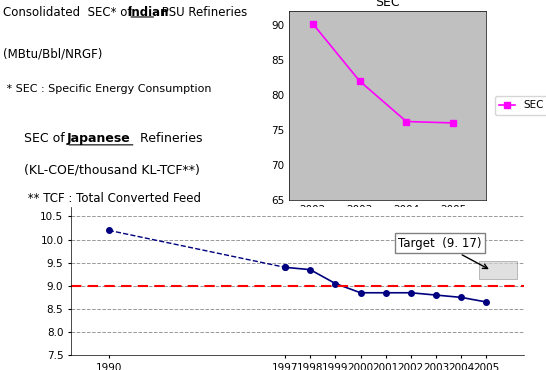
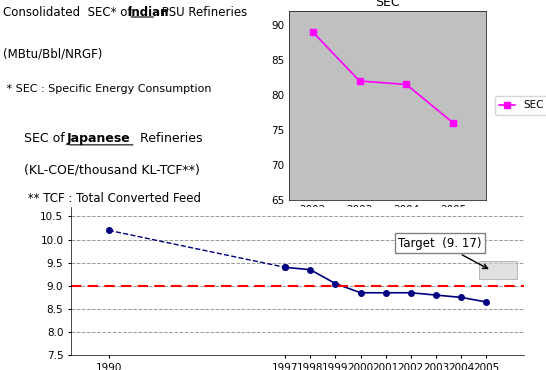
SEC/2002: 90.2 -> 89.0
SEC/2004: 76.2 -> 81.5
